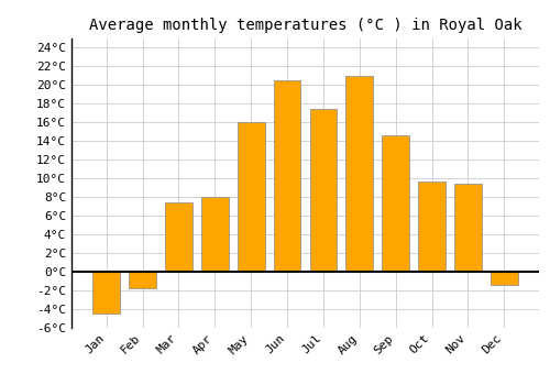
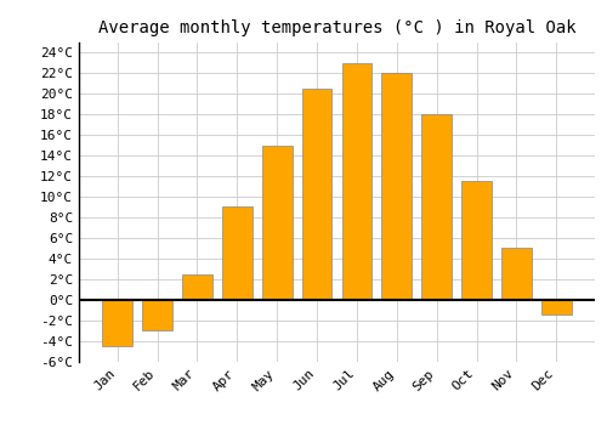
Feb: -1.8°C -> -3.0°C
Mar: 7.4°C -> 2.5°C
Apr: 8.0°C -> 9.0°C
May: 16.0°C -> 15.0°C
Jul: 17.4°C -> 23.0°C
Aug: 21.0°C -> 22.0°C
Sep: 14.6°C -> 18.0°C
Oct: 9.6°C -> 11.5°C
Nov: 9.4°C -> 5.0°C
